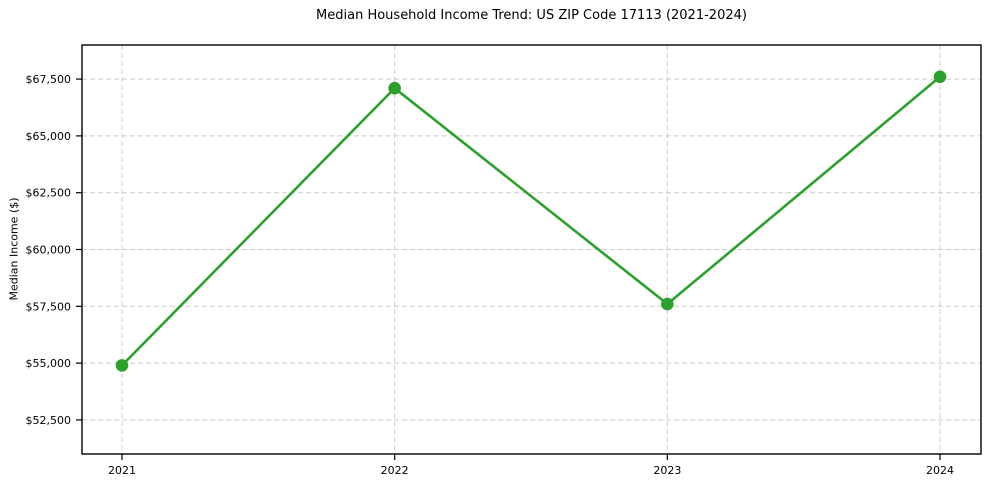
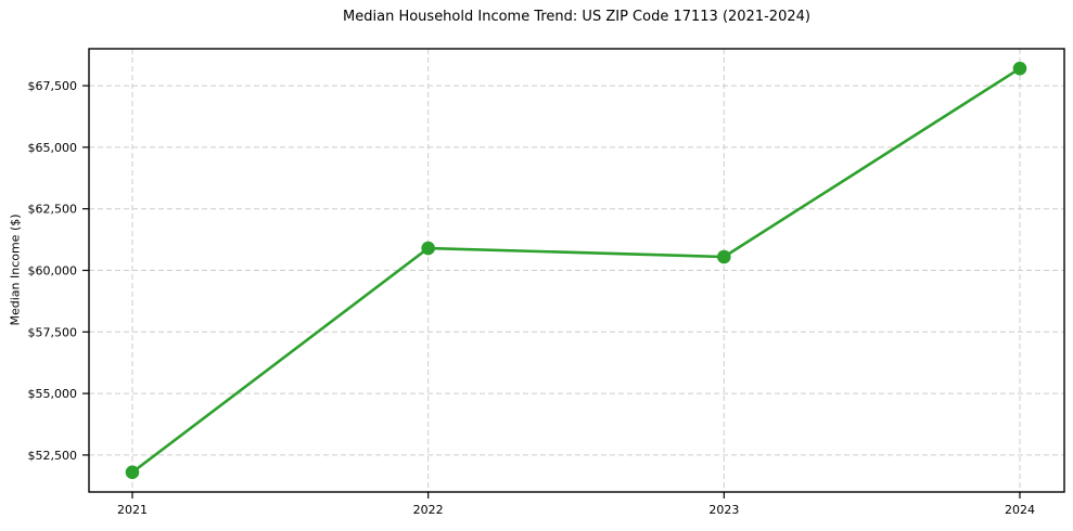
2021: $54900 -> $51800
2022: $67100 -> $60900
2023: $57600 -> $60600
2024: $67600 -> $68200
